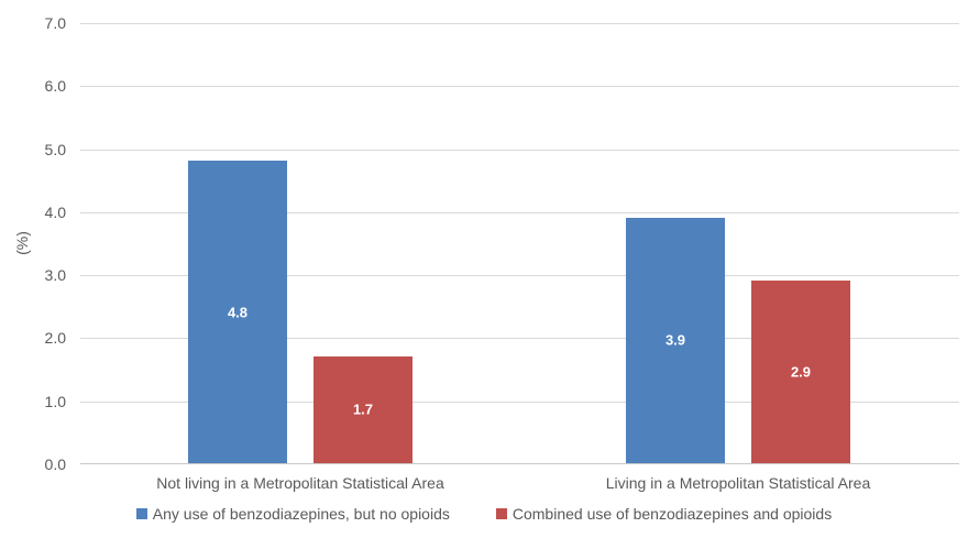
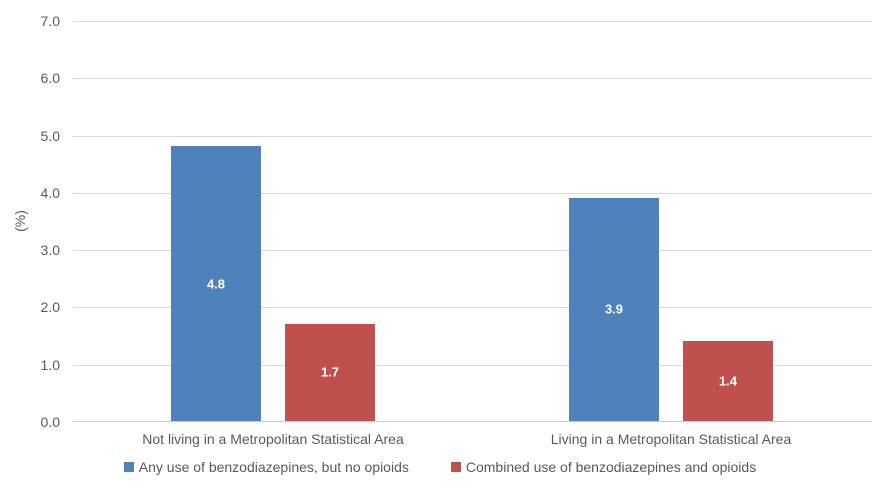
Combined use of benzodiazepines and opioids/Living in a Metropolitan Statistical Area: 2.9 -> 1.4
